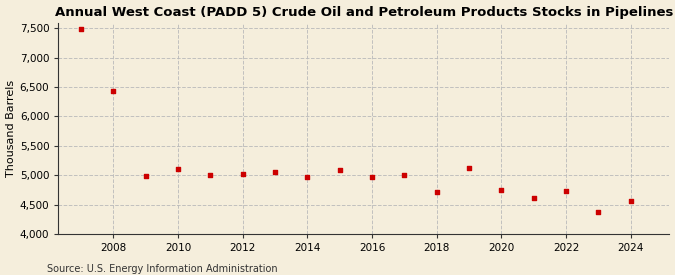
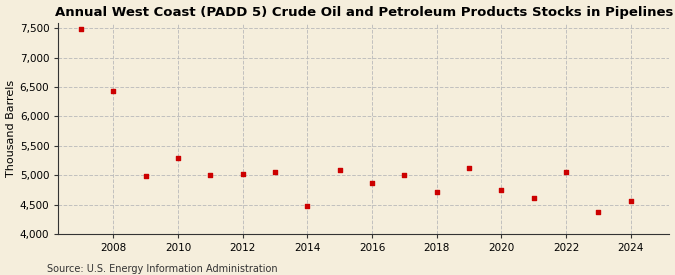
2010: 5,100 -> 5,300
2014: 4,970 -> 4,480
2016: 4,970 -> 4,860
2022: 4,730 -> 5,060
